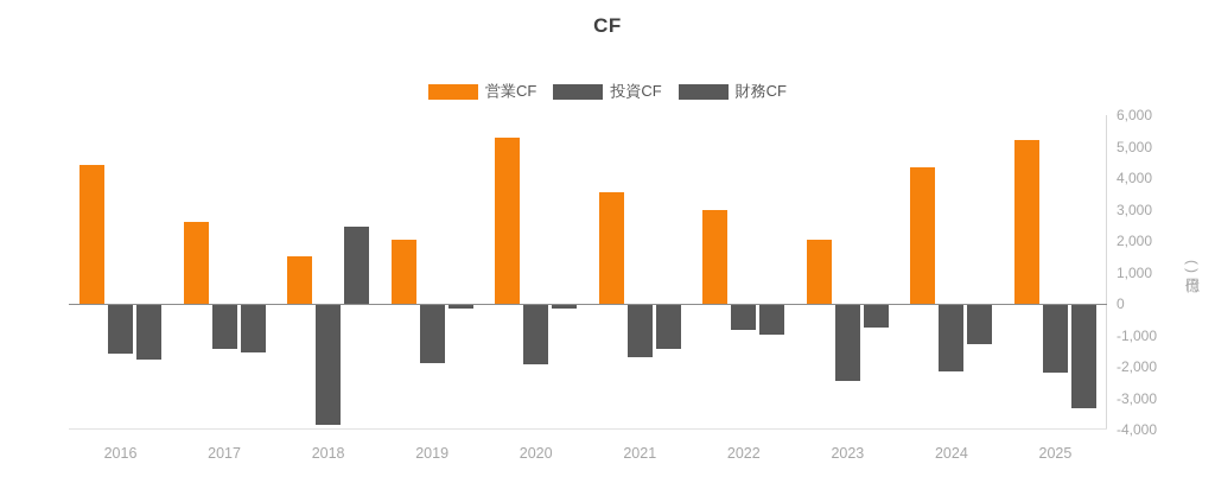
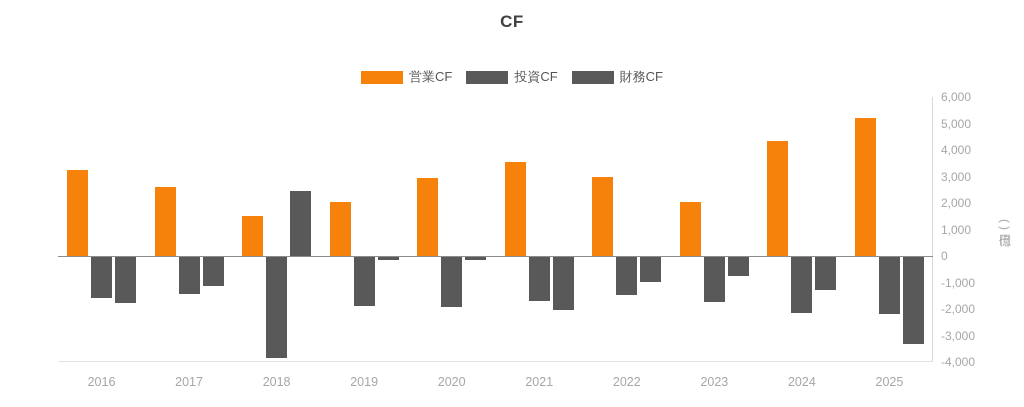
営業CF/2016: 4400 -> 3200
財務CF/2017: -1500 -> -1100
営業CF/2020: 5300 -> 3000
財務CF/2021: -1400 -> -2000
投資CF/2022: -800 -> -1400
投資CF/2023: -2400 -> -1700
